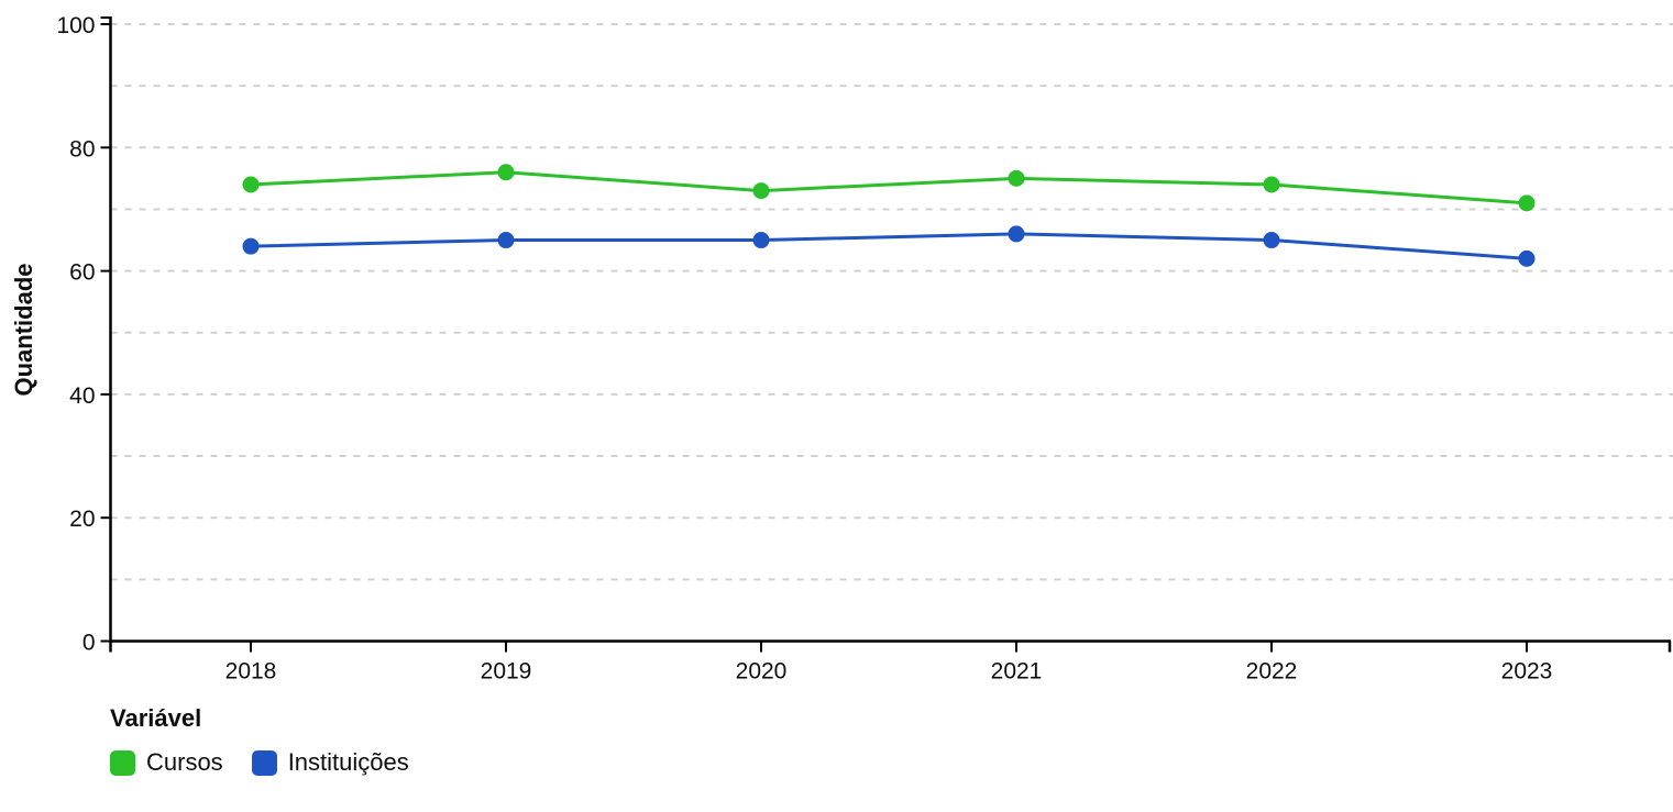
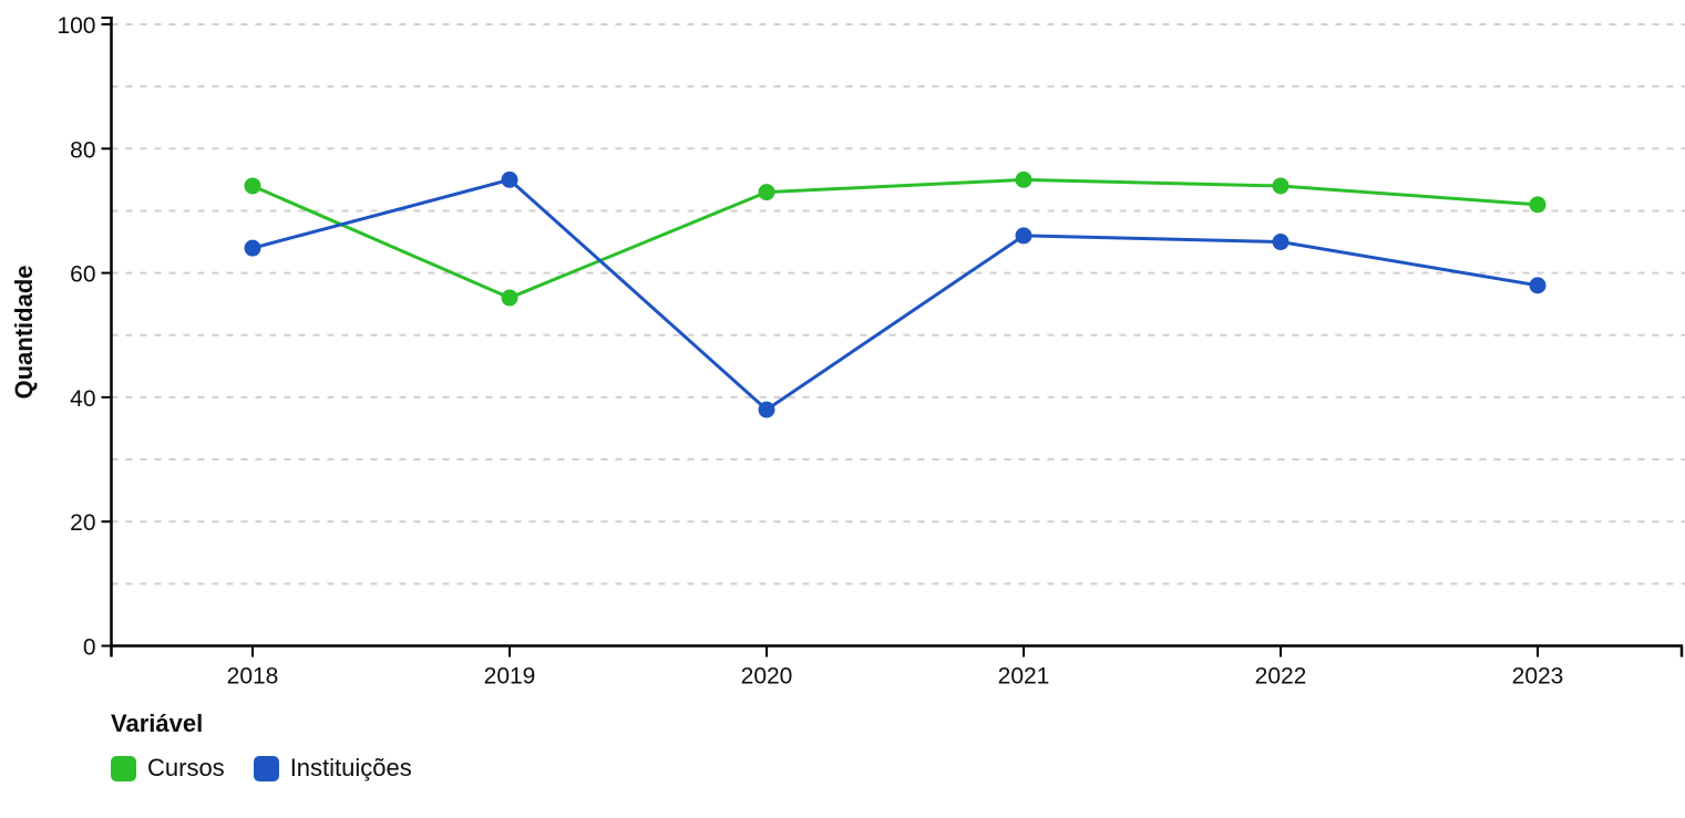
Cursos/2019: 76 -> 56
Instituições/2019: 65 -> 75
Instituições/2020: 65 -> 38
Instituições/2023: 62 -> 58
